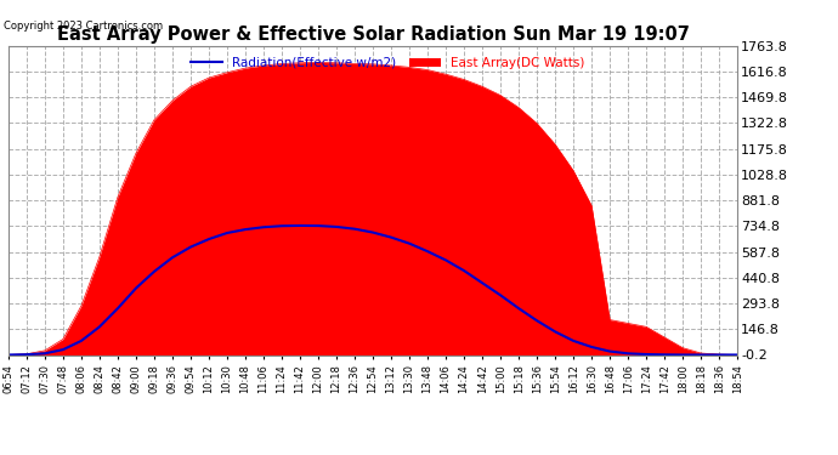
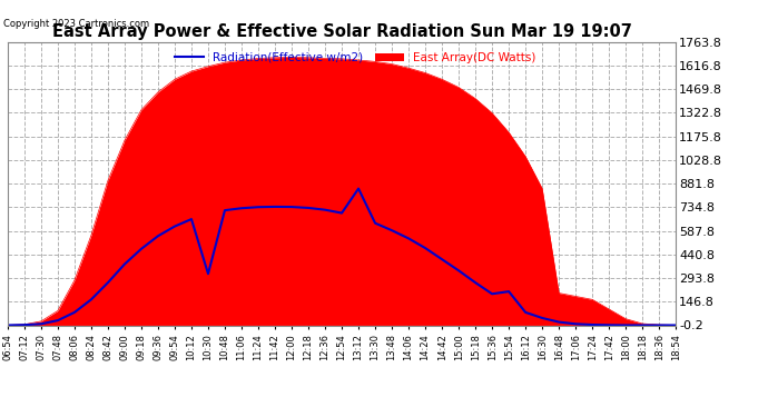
Radiation(Effective w/m2)/10:30: 700 -> 320
Radiation(Effective w/m2)/13:12: 670 -> 850
Radiation(Effective w/m2)/15:54: 130 -> 210
